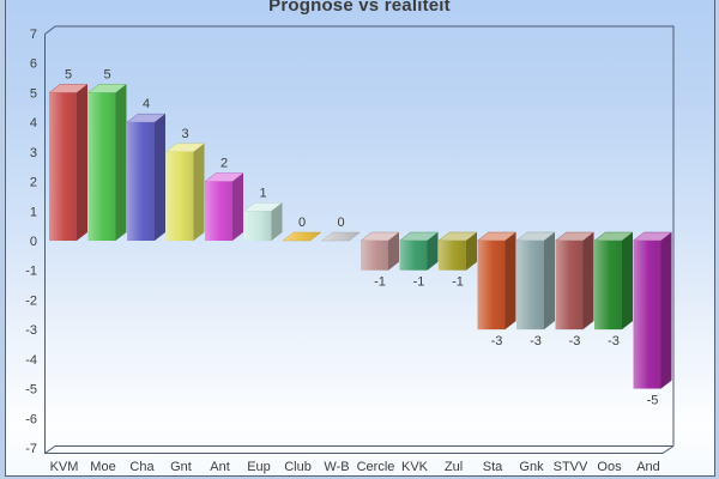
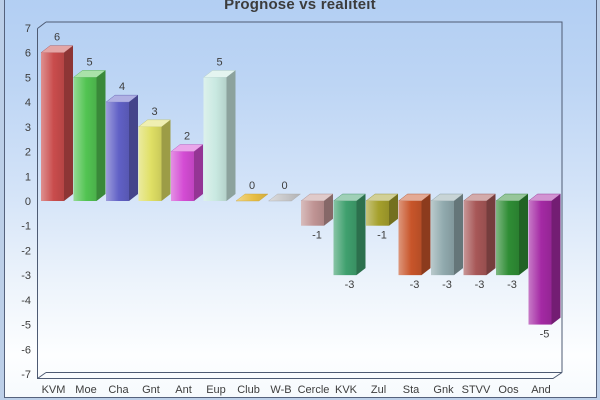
KVM: 5 -> 6
Eup: 1 -> 5
KVK: -1 -> -3
